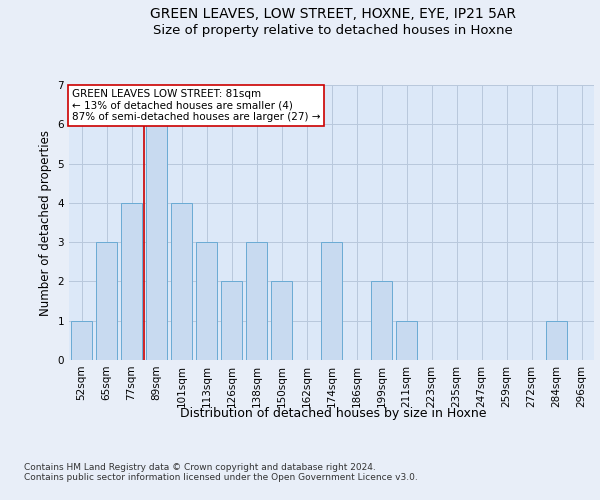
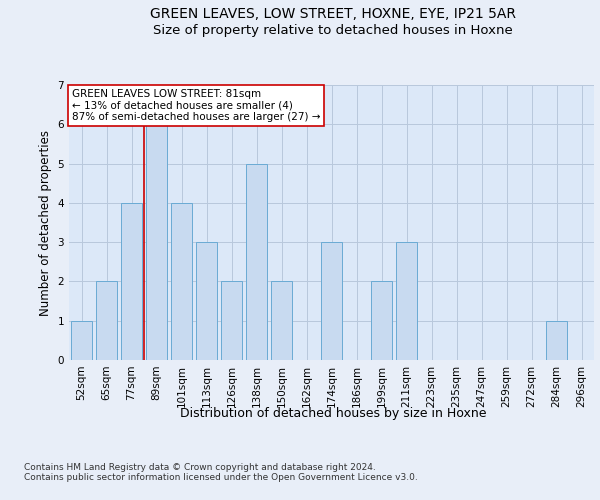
65sqm: 3 -> 2
138sqm: 3 -> 5
211sqm: 1 -> 3
